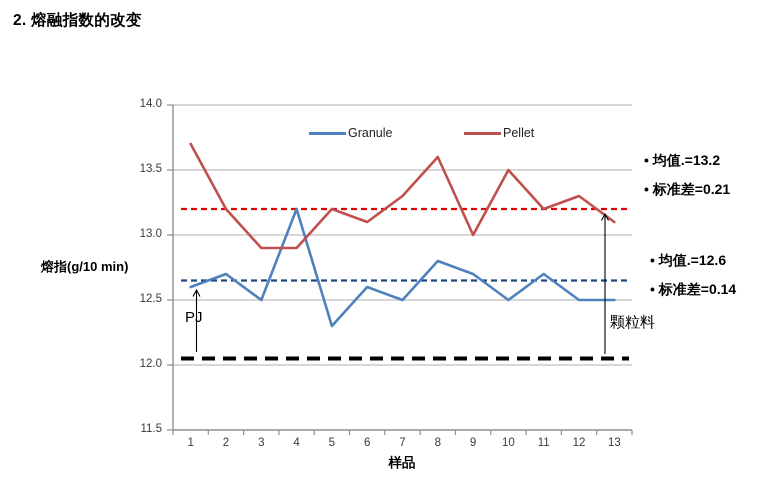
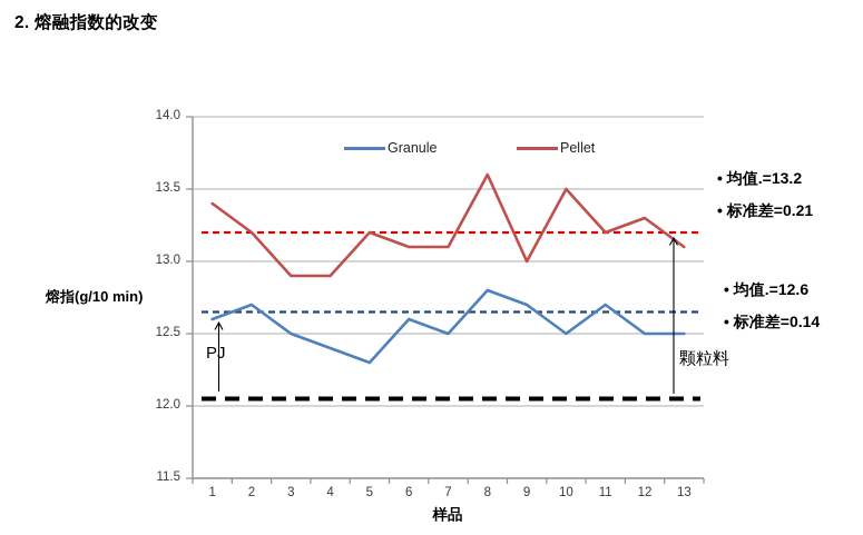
Pellet/1: 13.7 -> 13.4
Granule/4: 13.2 -> 12.4
Pellet/7: 13.3 -> 13.1
